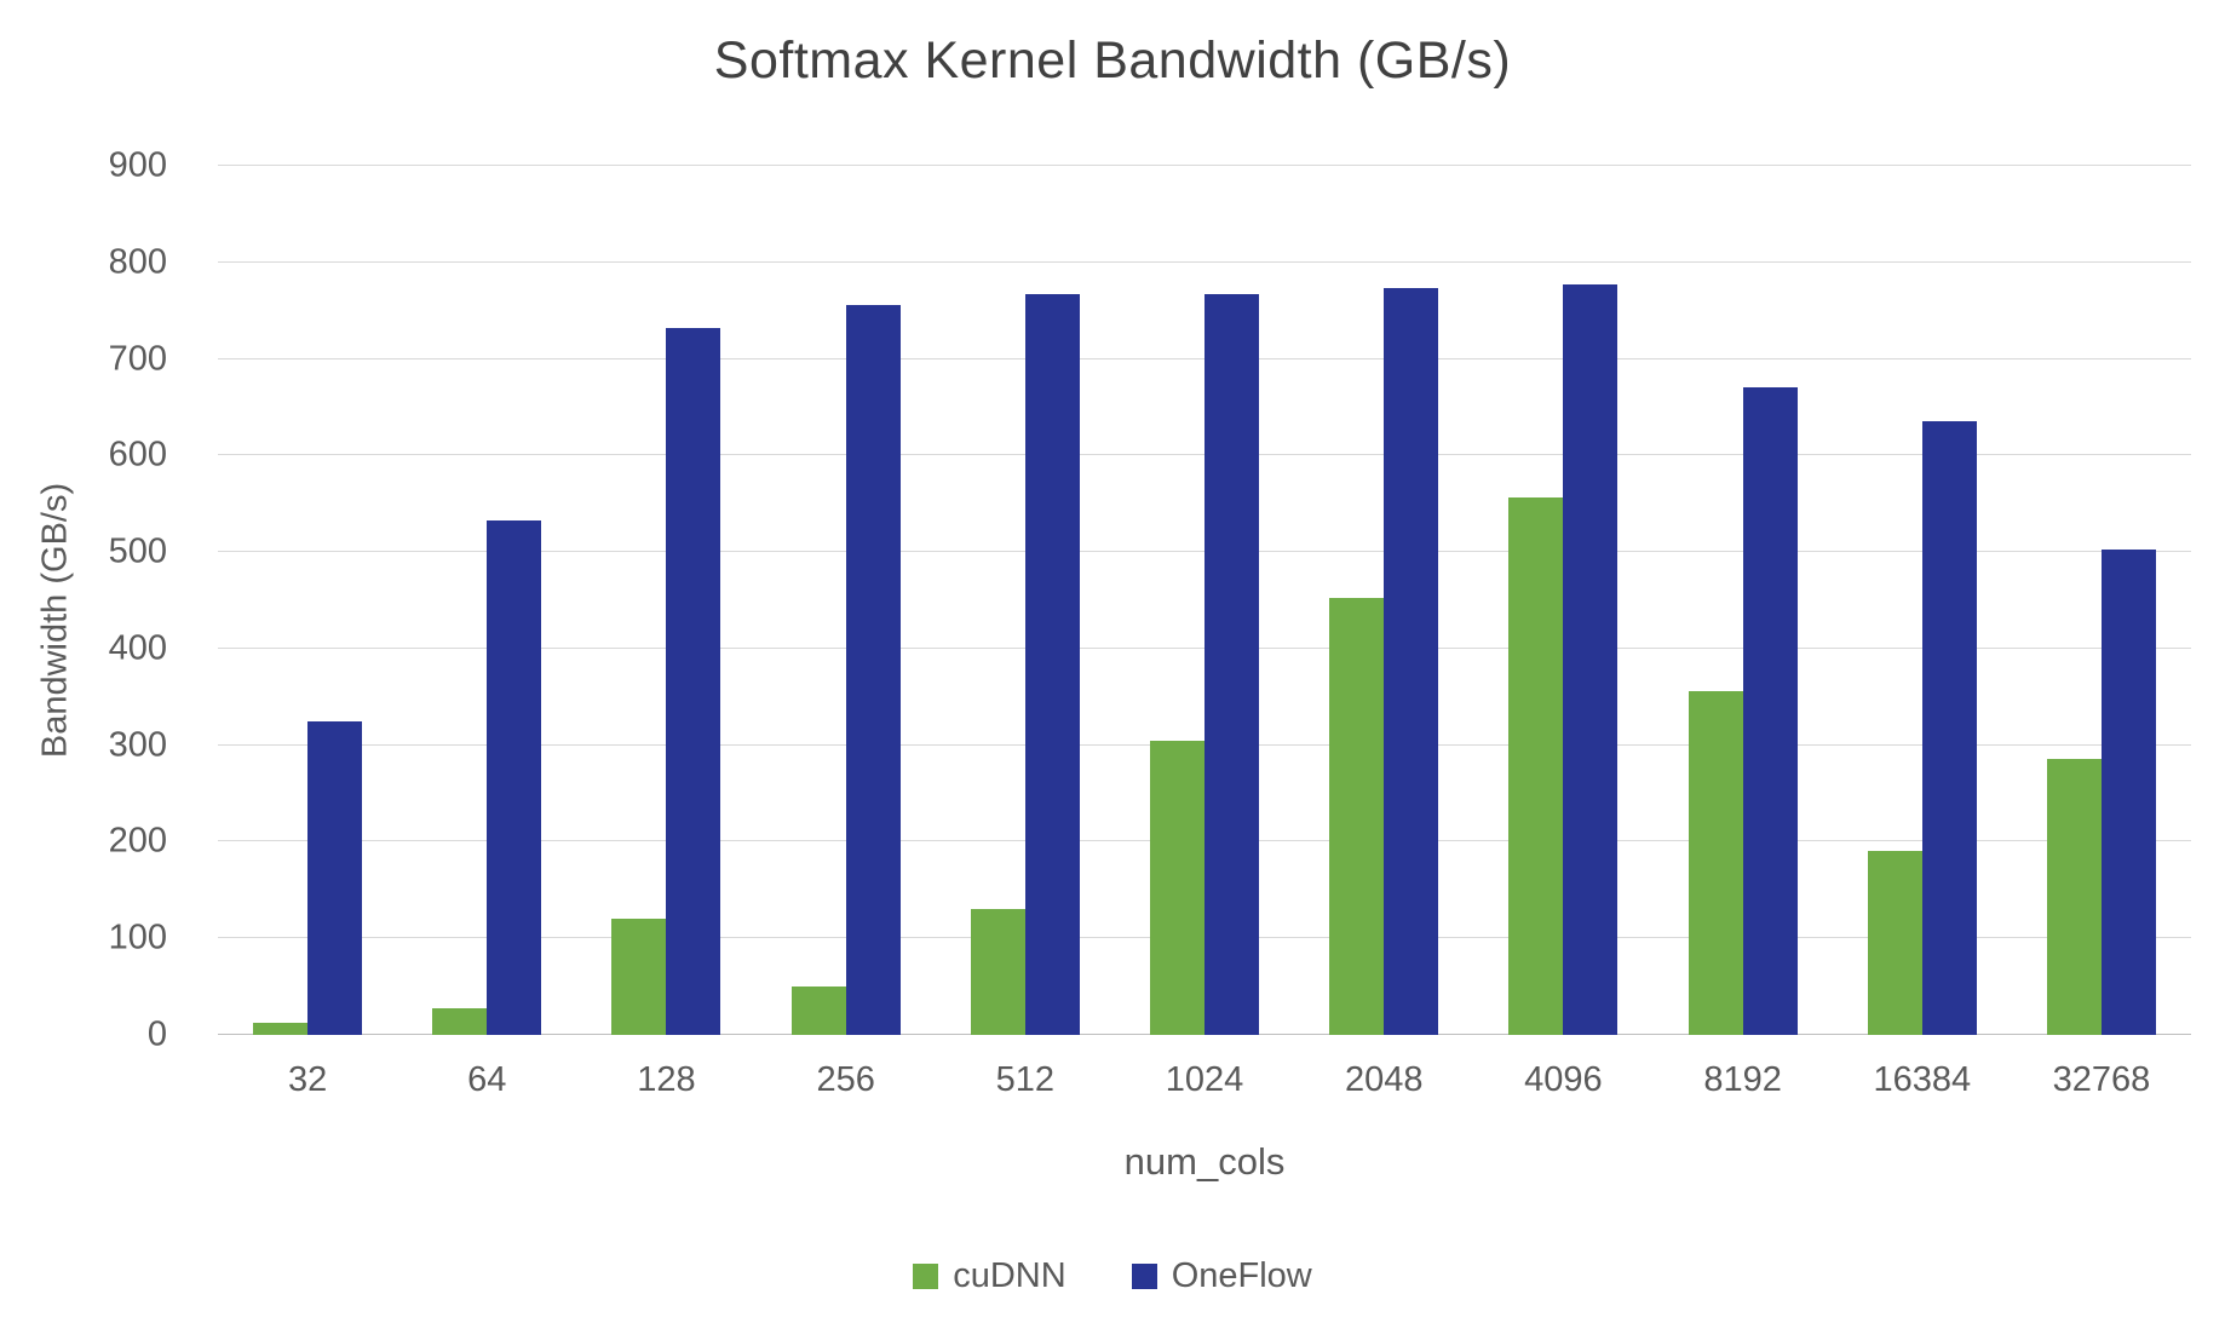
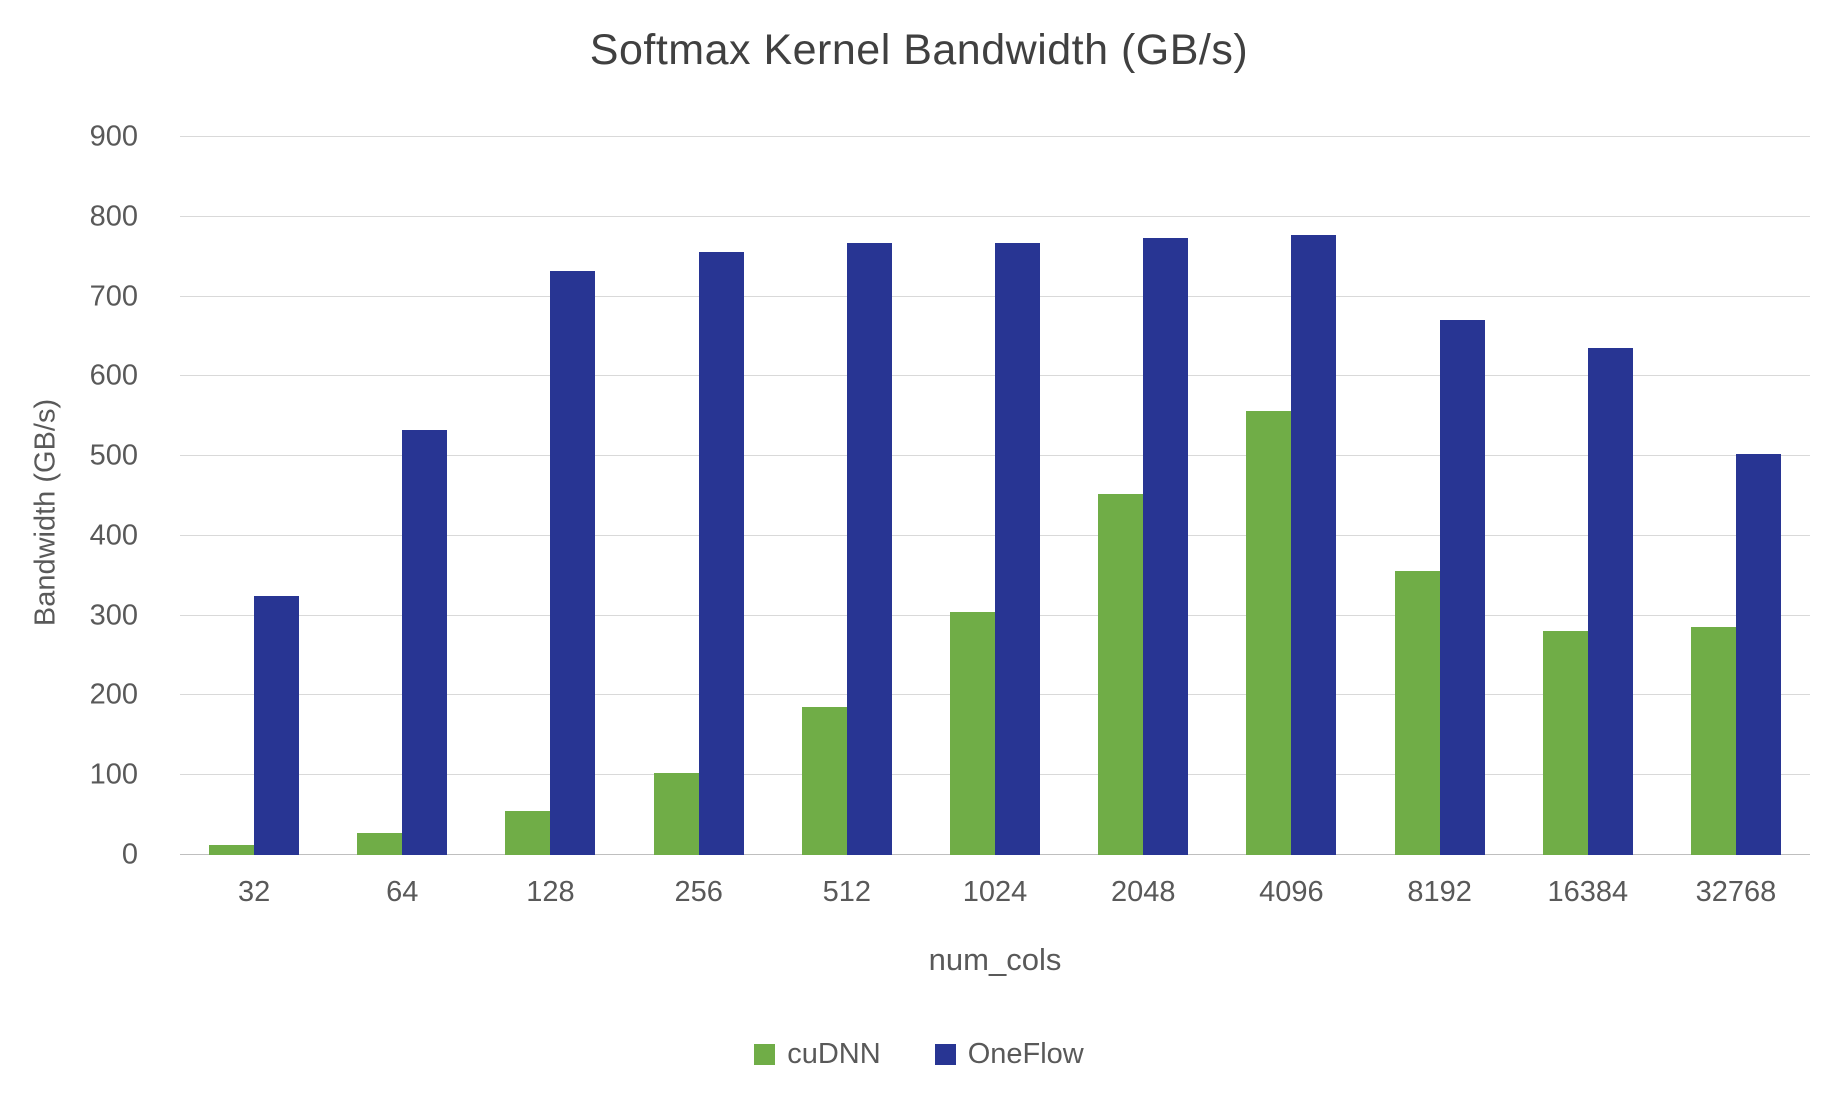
cuDNN/128: 120 -> 60
cuDNN/256: 50 -> 100
cuDNN/512: 130 -> 180
cuDNN/16384: 190 -> 280
